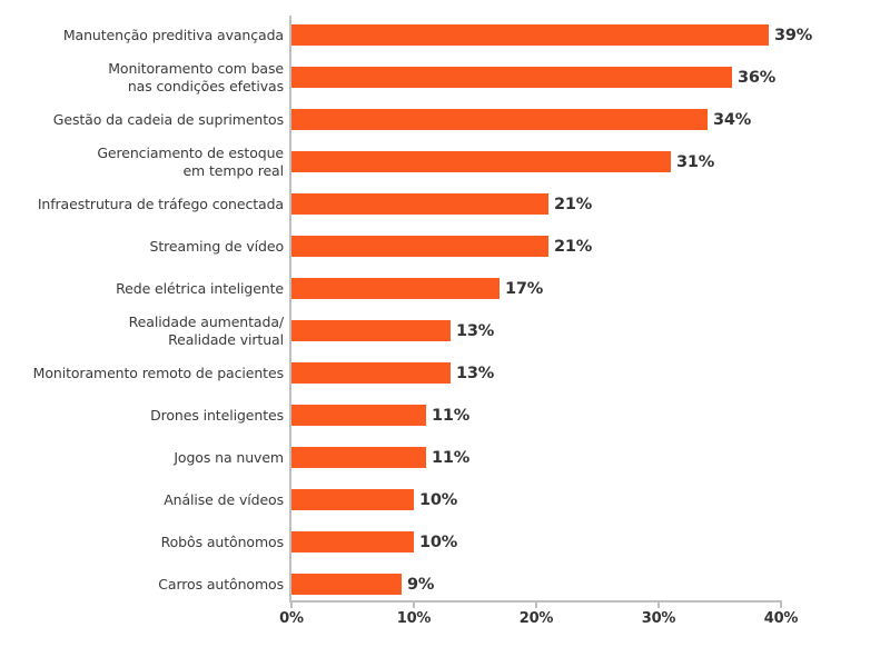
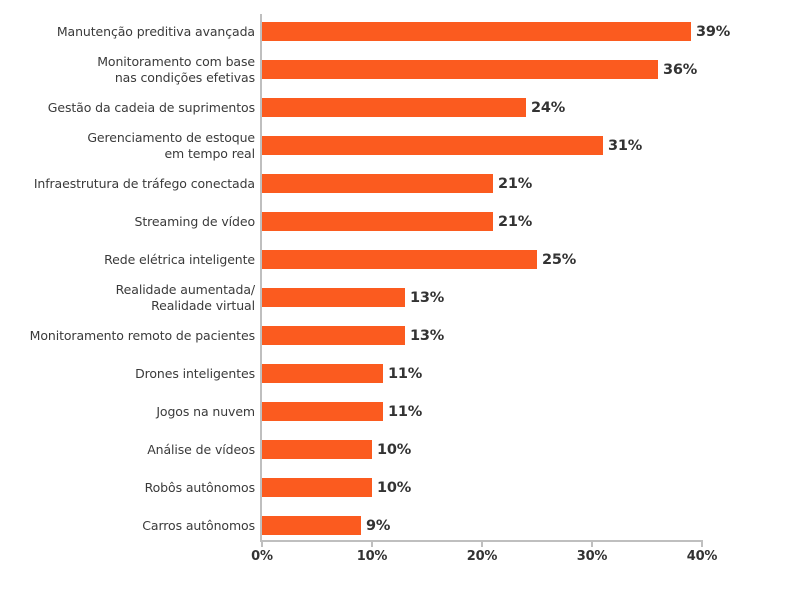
Gestão da cadeia de suprimentos: 34% -> 24%
Rede elétrica inteligente: 17% -> 25%
